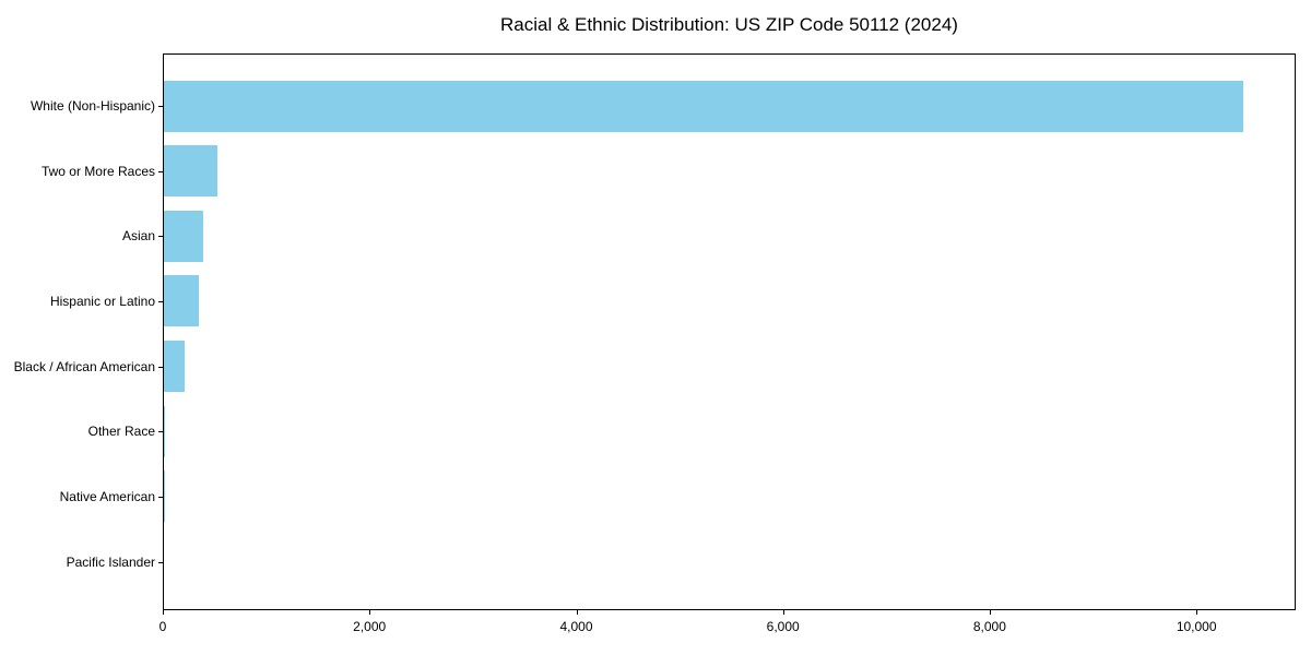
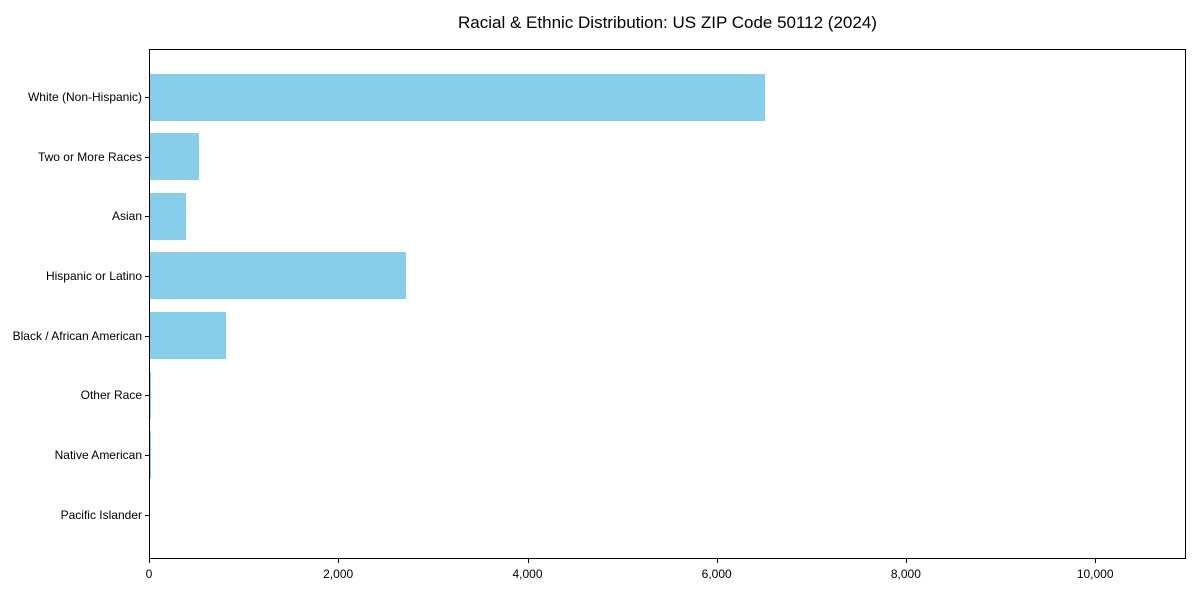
White (Non-Hispanic): 10400 -> 6500
Hispanic or Latino: 300 -> 2700
Black / African American: 200 -> 800
